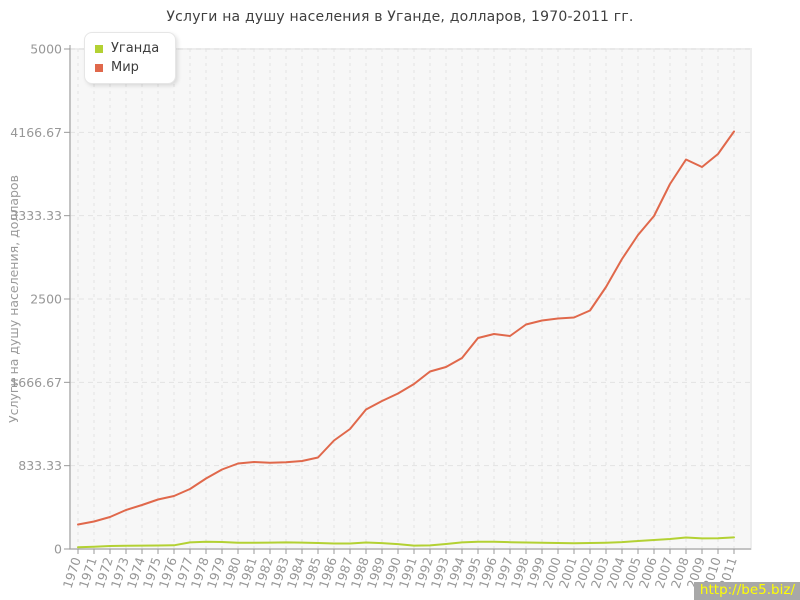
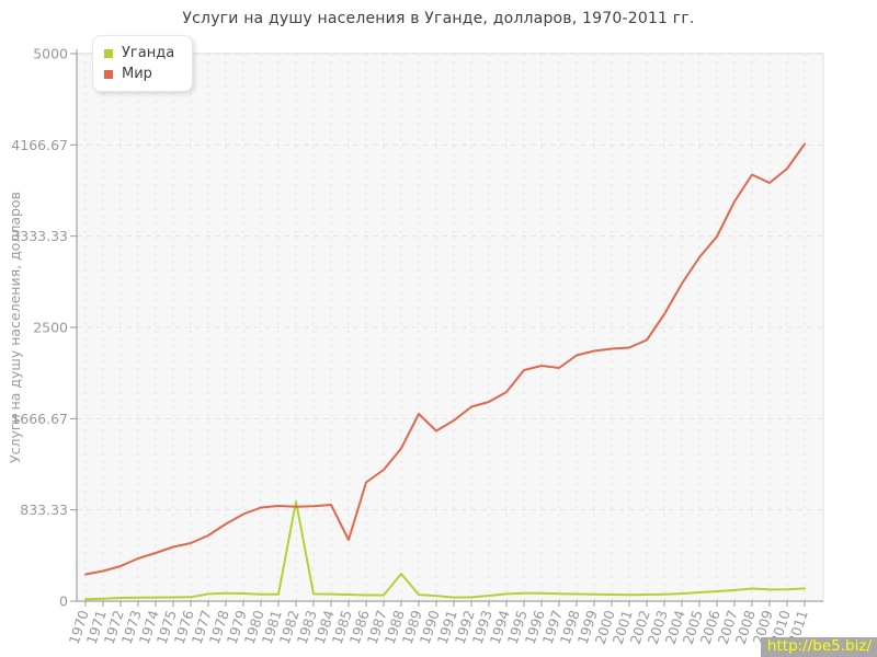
Уганда/1982: 60 -> 910
Мир/1985: 920 -> 560
Уганда/1988: 60 -> 250
Мир/1989: 1480 -> 1710
